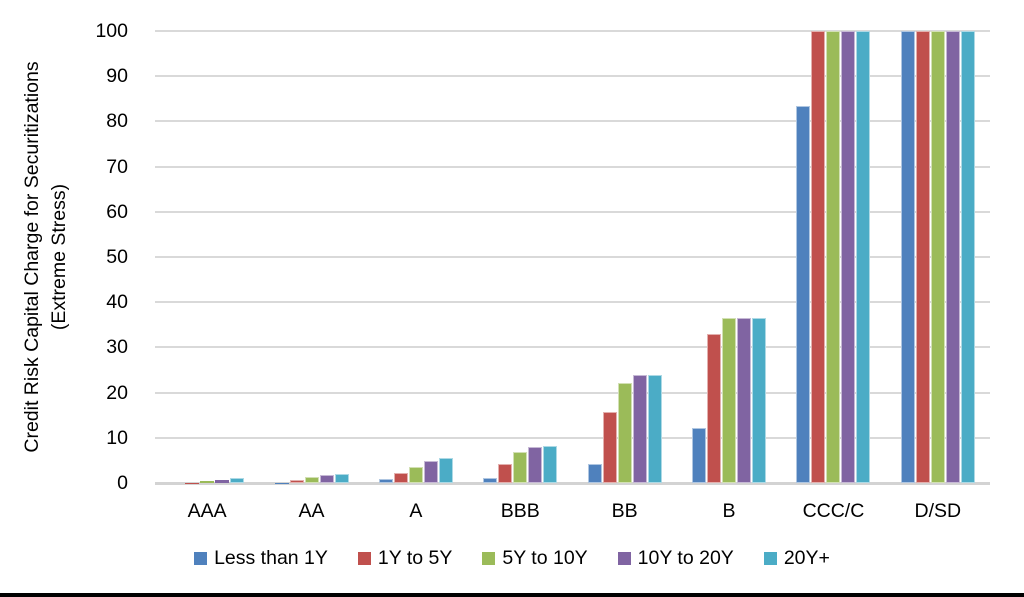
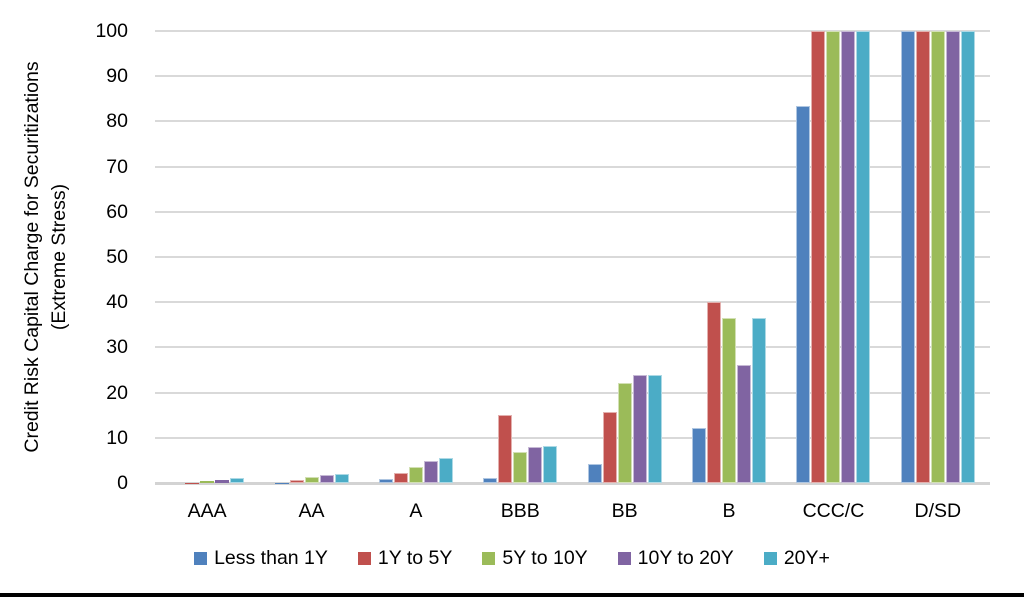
1Y to 5Y/BBB: 4 -> 15
1Y to 5Y/B: 33 -> 40
10Y to 20Y/B: 36 -> 26
